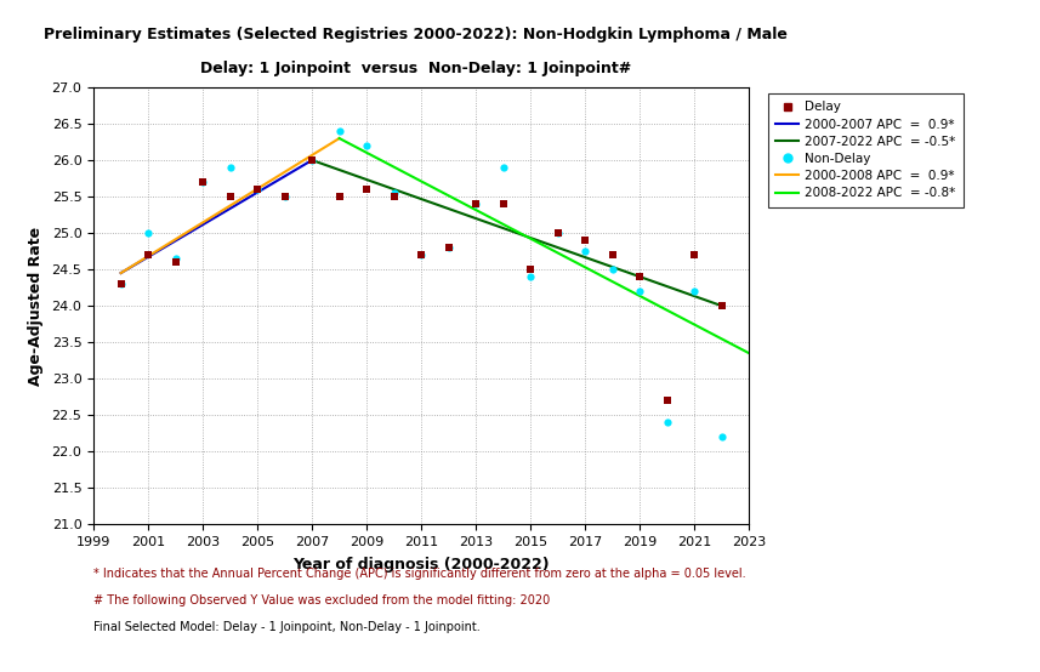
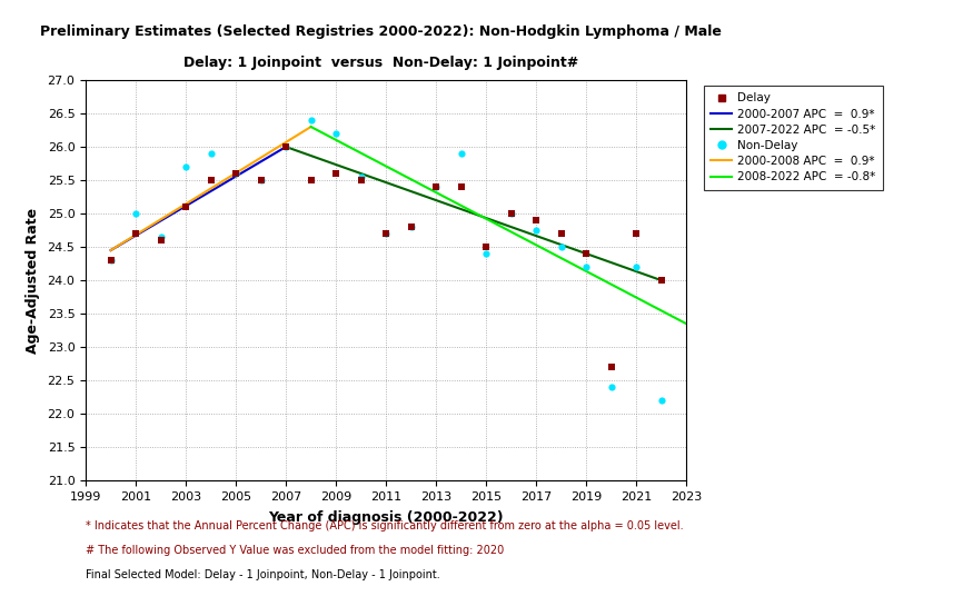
Delay/2003: 25.7 -> 25.1
